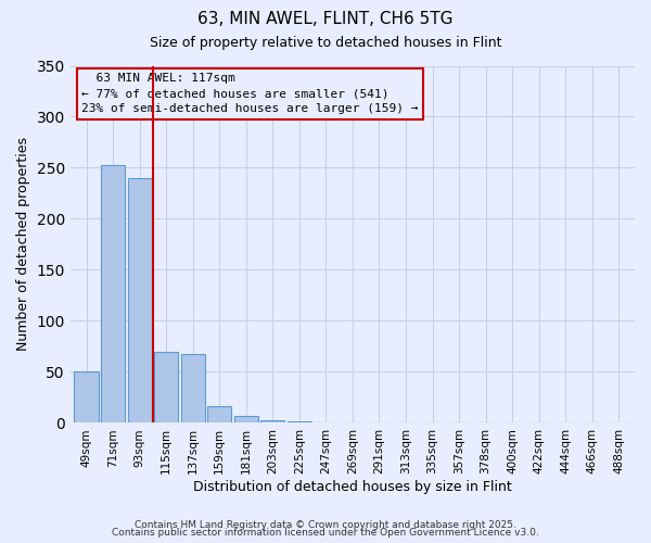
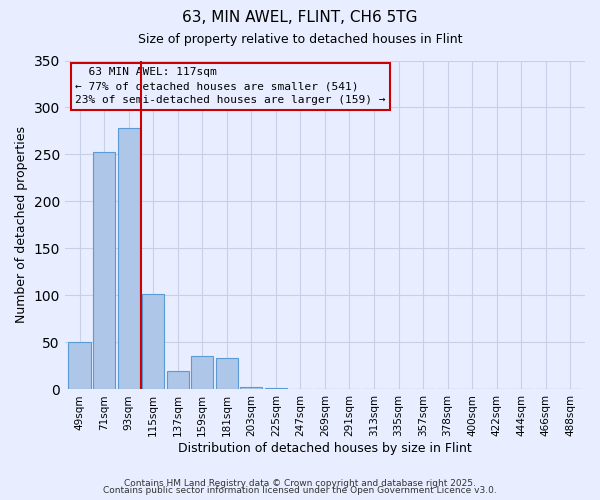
93sqm: 240 -> 278
115sqm: 70 -> 102
137sqm: 67 -> 20
159sqm: 16 -> 36
181sqm: 7 -> 34
